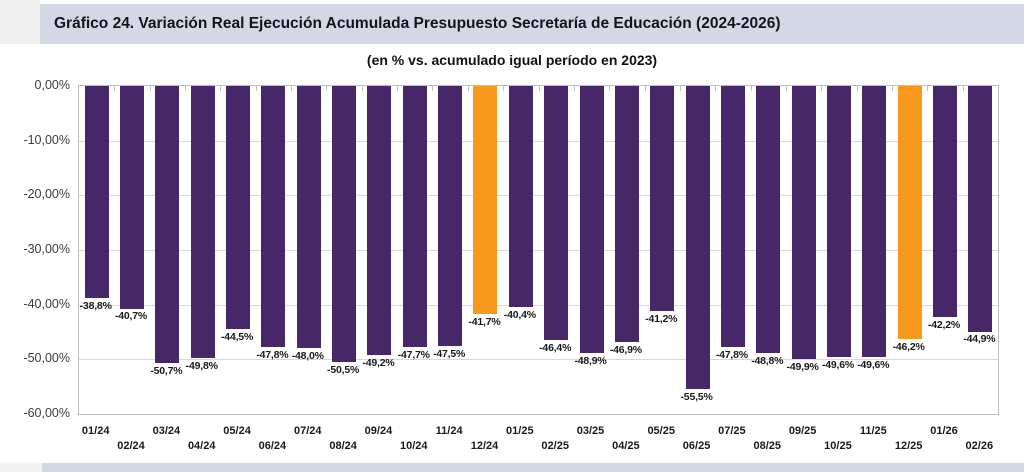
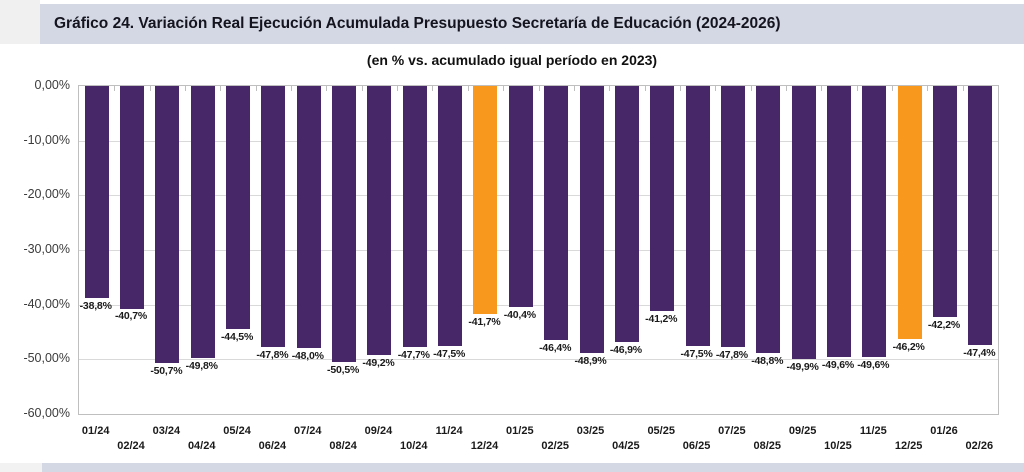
06/25: -55,5% -> -47,5%
02/26: -44,9% -> -47,4%
